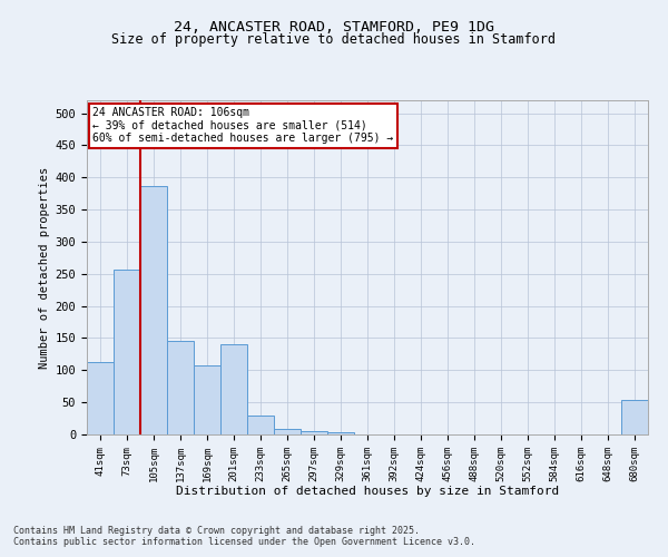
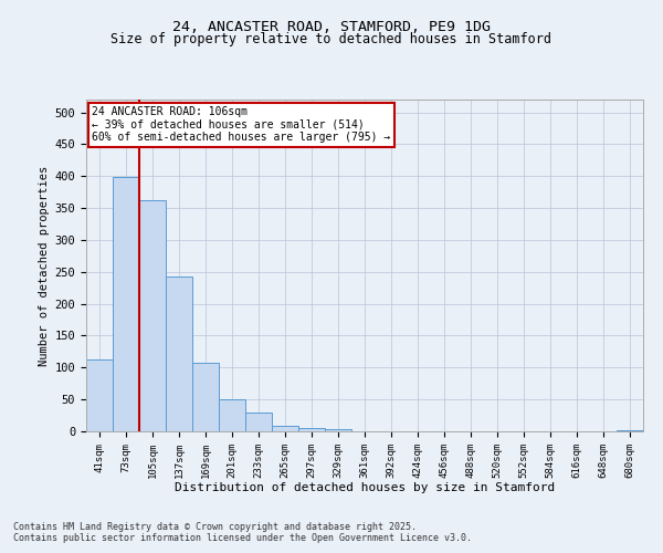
73sqm: 256 -> 398
105sqm: 386 -> 362
137sqm: 146 -> 243
201sqm: 140 -> 50
680sqm: 54 -> 1
